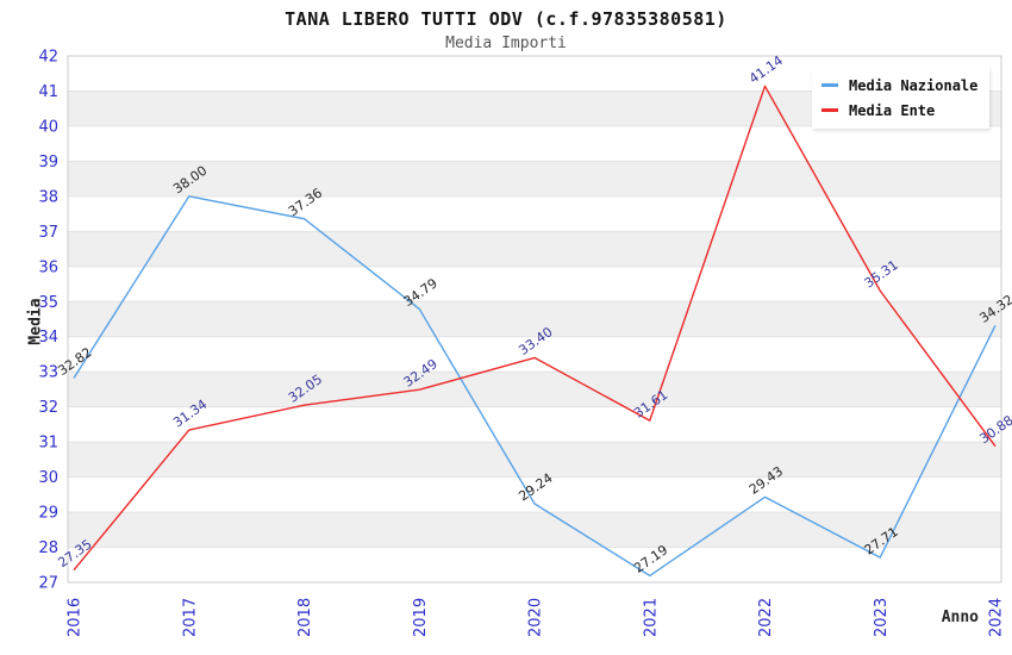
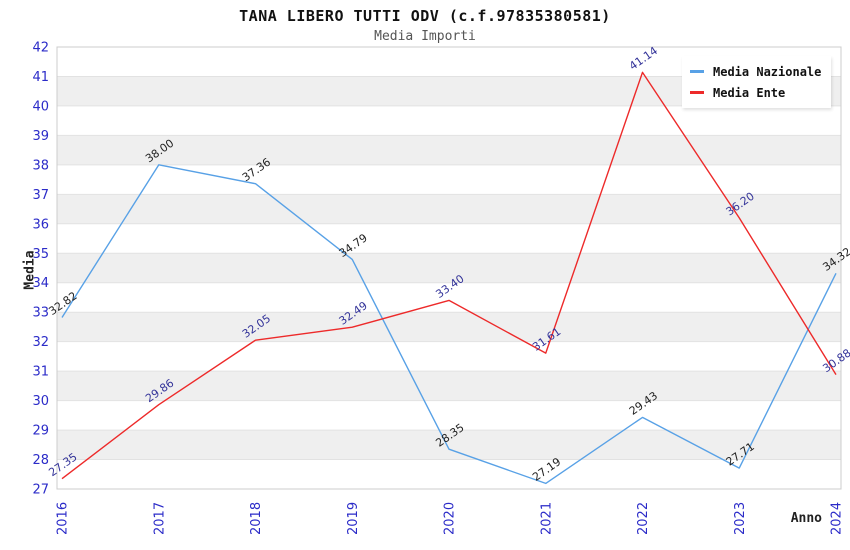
Media Ente/2017: 31.34 -> 29.86
Media Nazionale/2020: 29.24 -> 28.35
Media Ente/2023: 35.31 -> 36.20
